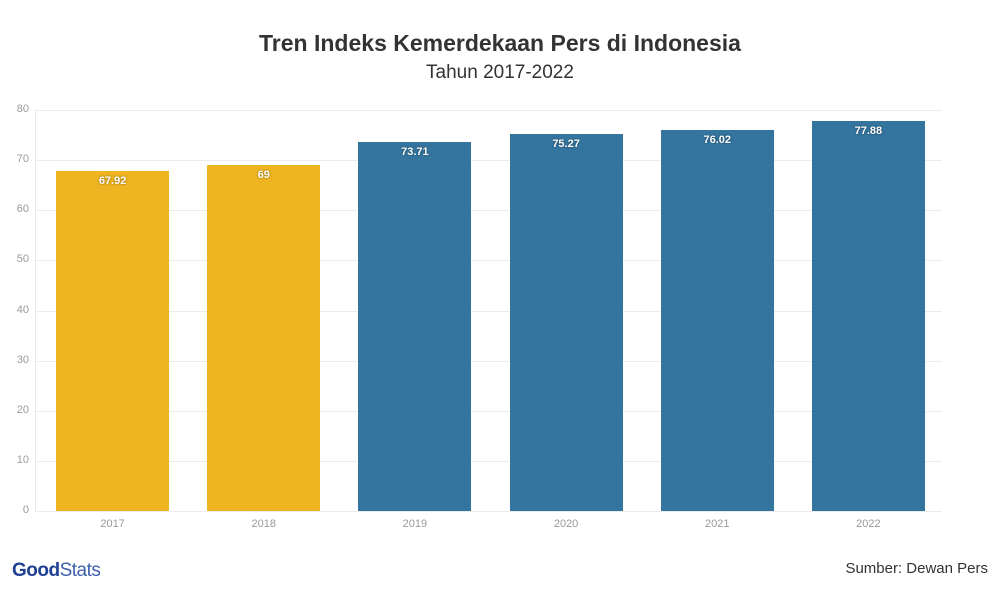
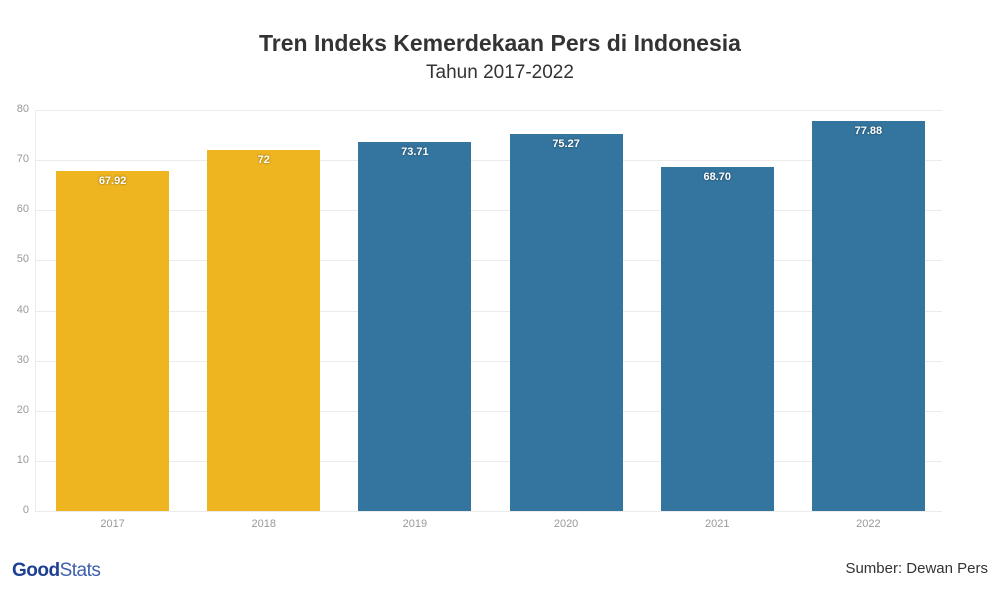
2018: 69 -> 72
2021: 76.02 -> 68.70
